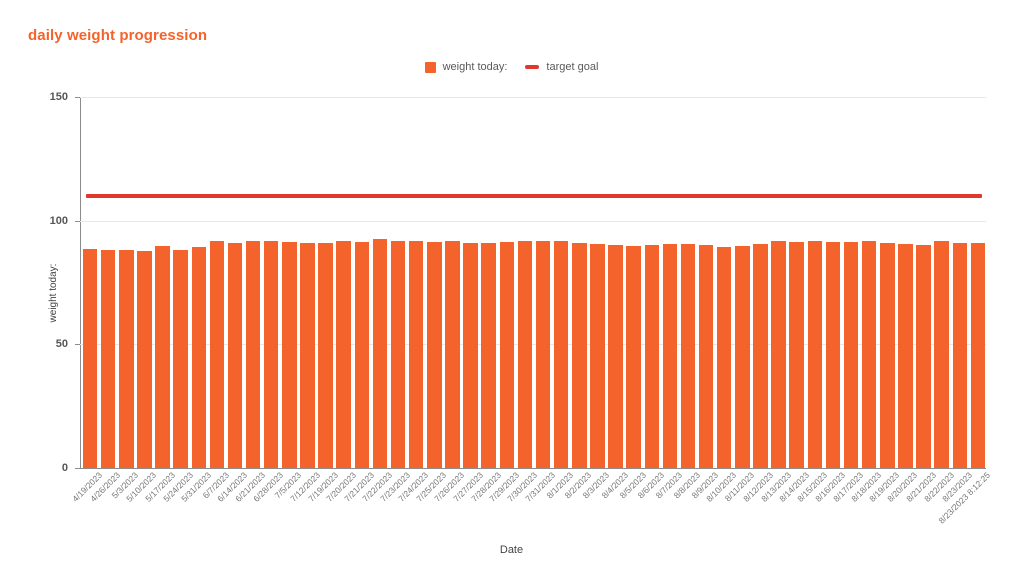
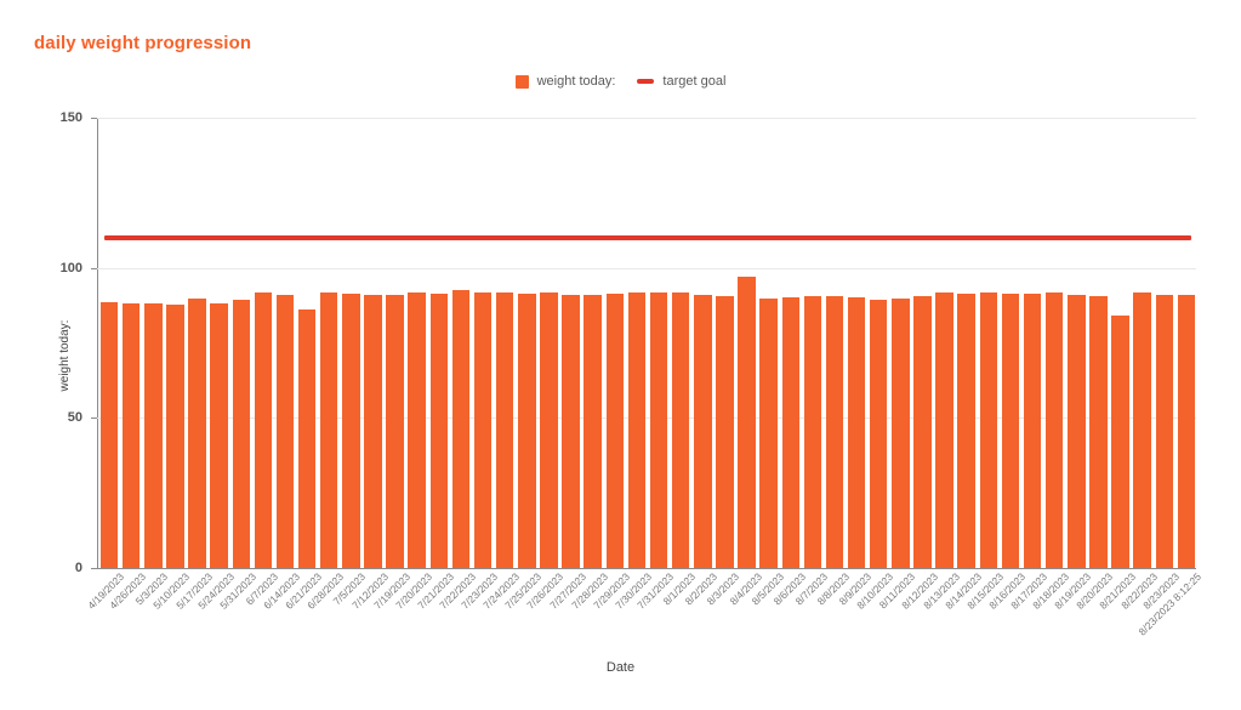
6/21/2023: 92 -> 86
8/4/2023: 90 -> 97
8/21/2023: 90 -> 84
